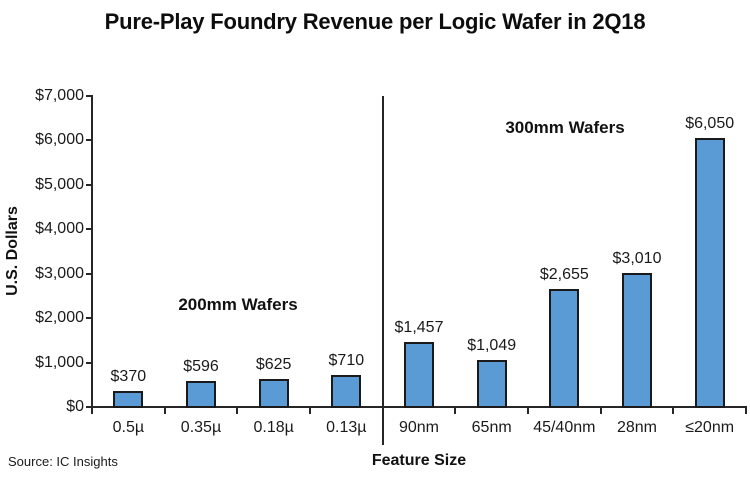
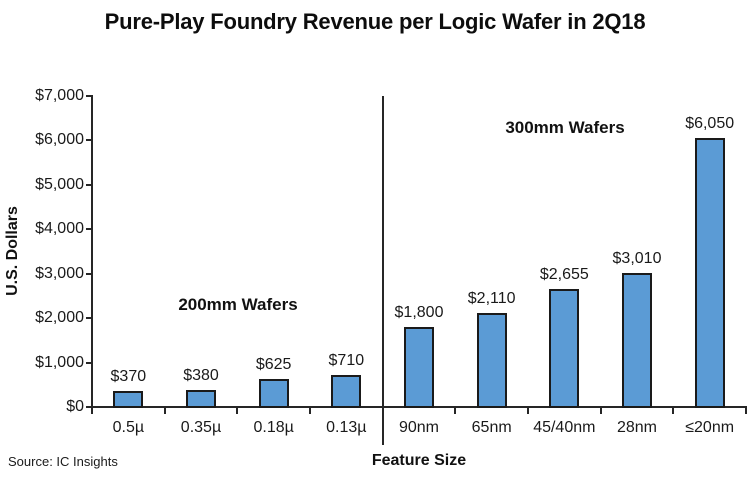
0.35µ: $596 -> $380
90nm: $1,457 -> $1,800
65nm: $1,049 -> $2,110
